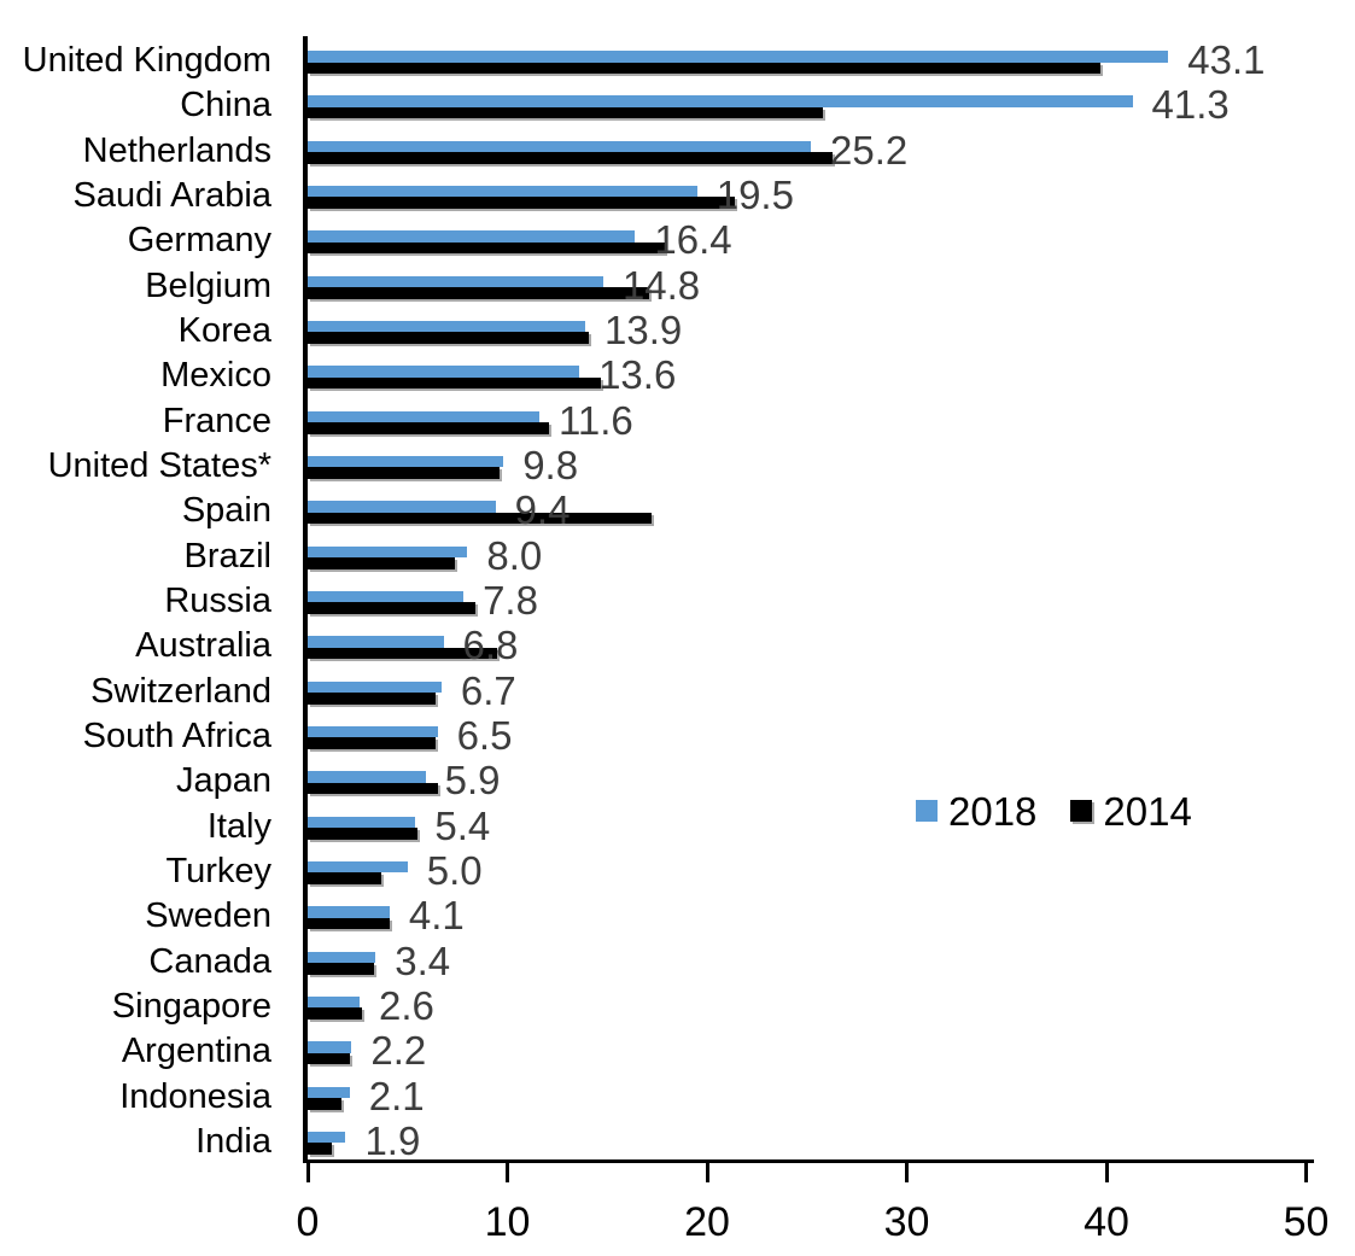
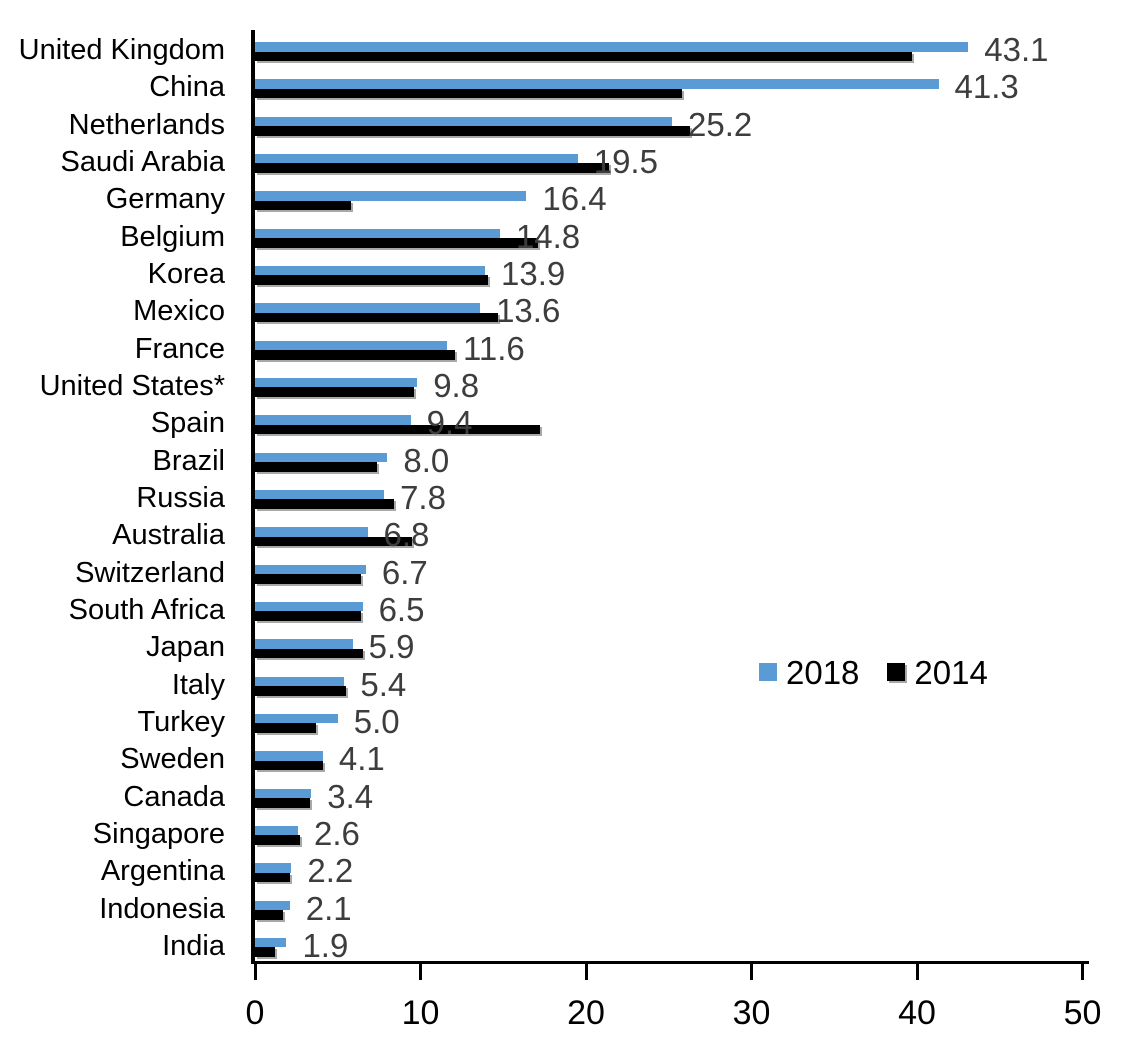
2014/Germany: 17.9 -> 5.8
